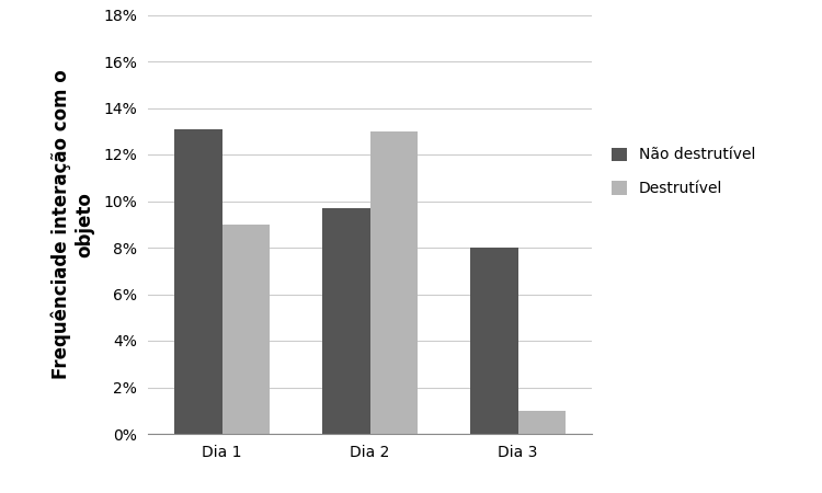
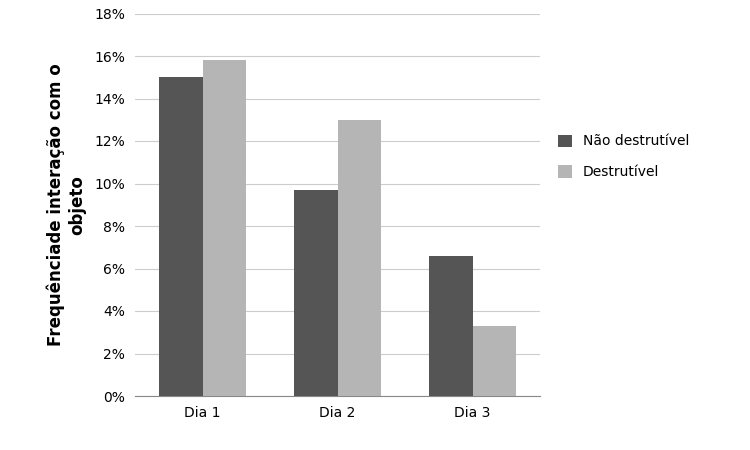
Não destrutível/Dia 1: 13.1% -> 15.0%
Destrutível/Dia 1: 9.0% -> 15.8%
Não destrutível/Dia 3: 8.0% -> 6.6%
Destrutível/Dia 3: 1.0% -> 3.3%
